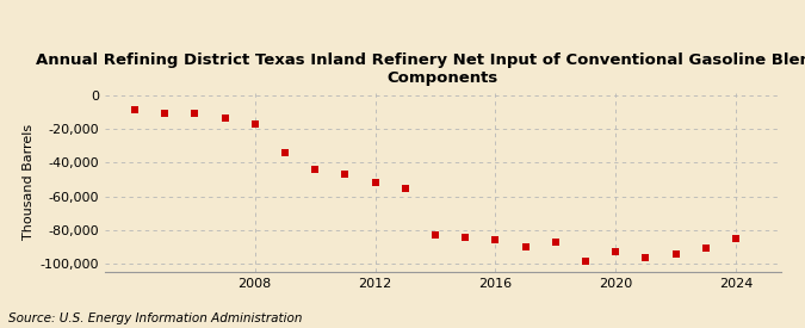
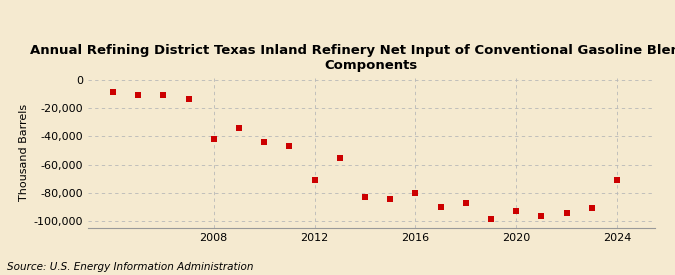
2008: -17,000 -> -42,000
2012: -52,000 -> -71,000
2016: -86,000 -> -80,000
2024: -85,000 -> -71,000
